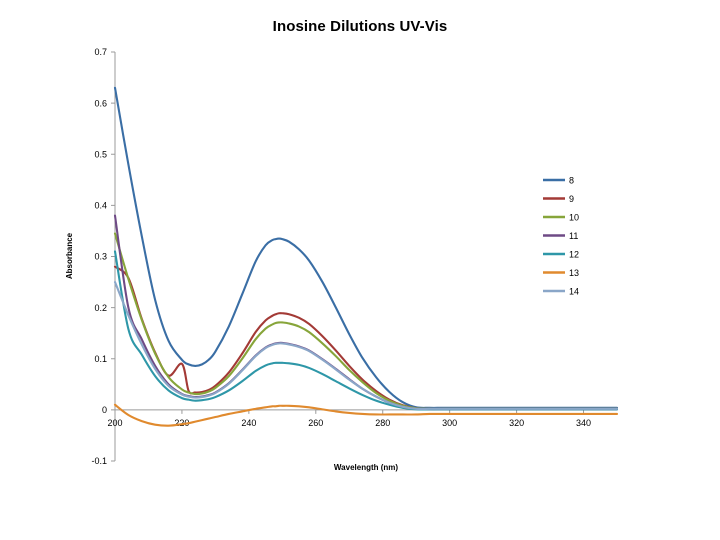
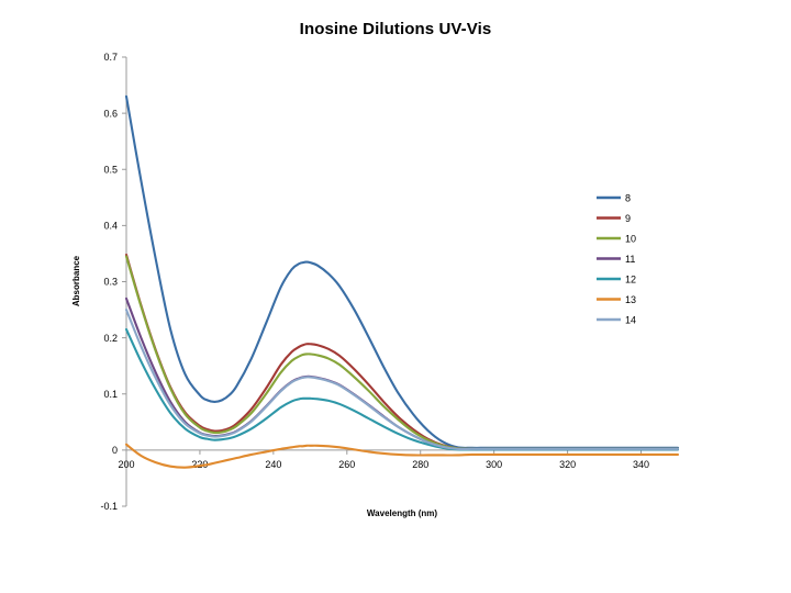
9/200: 0.28 -> 0.35
11/200: 0.38 -> 0.27
12/200: 0.31 -> 0.21
9/220: 0.09 -> 0.04
